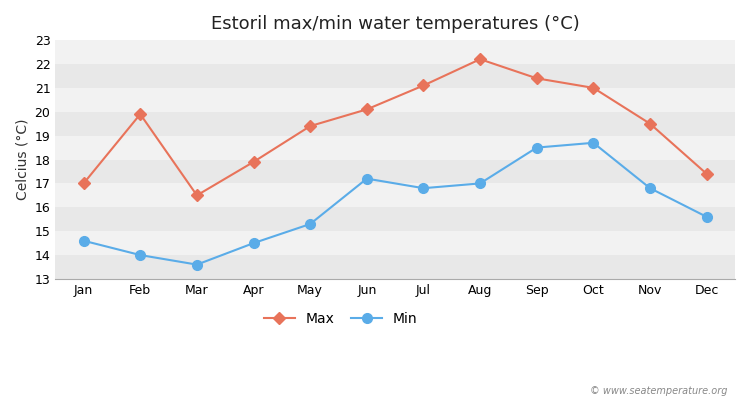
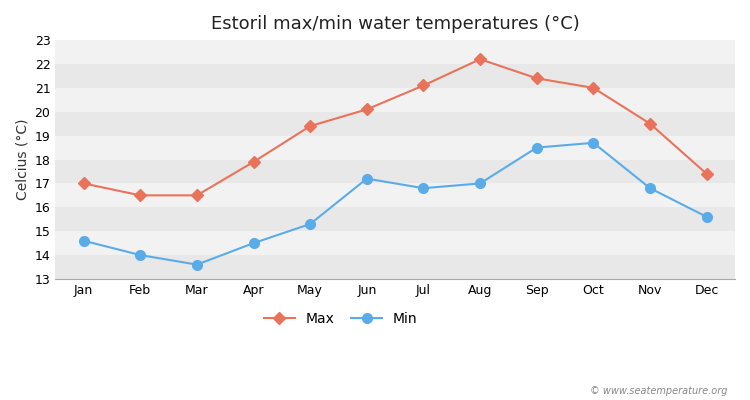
Max/Feb: 19.9 -> 16.5
